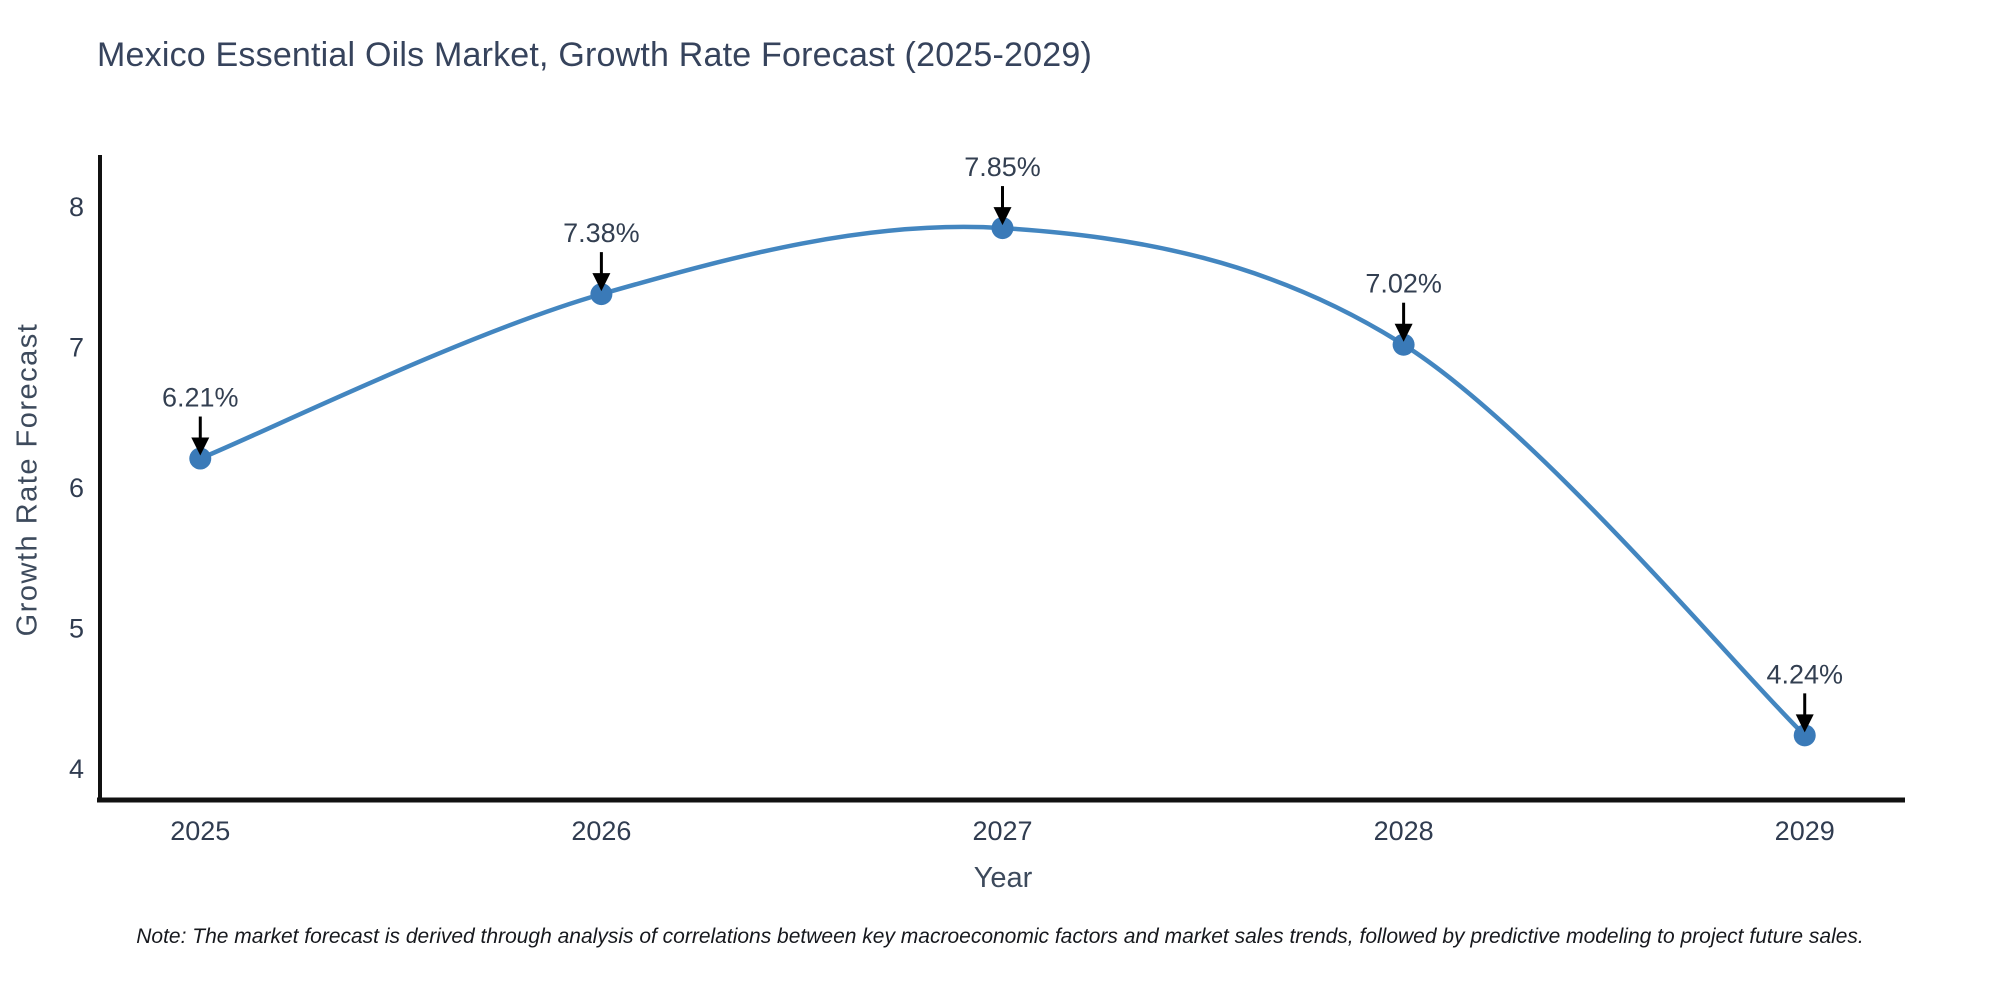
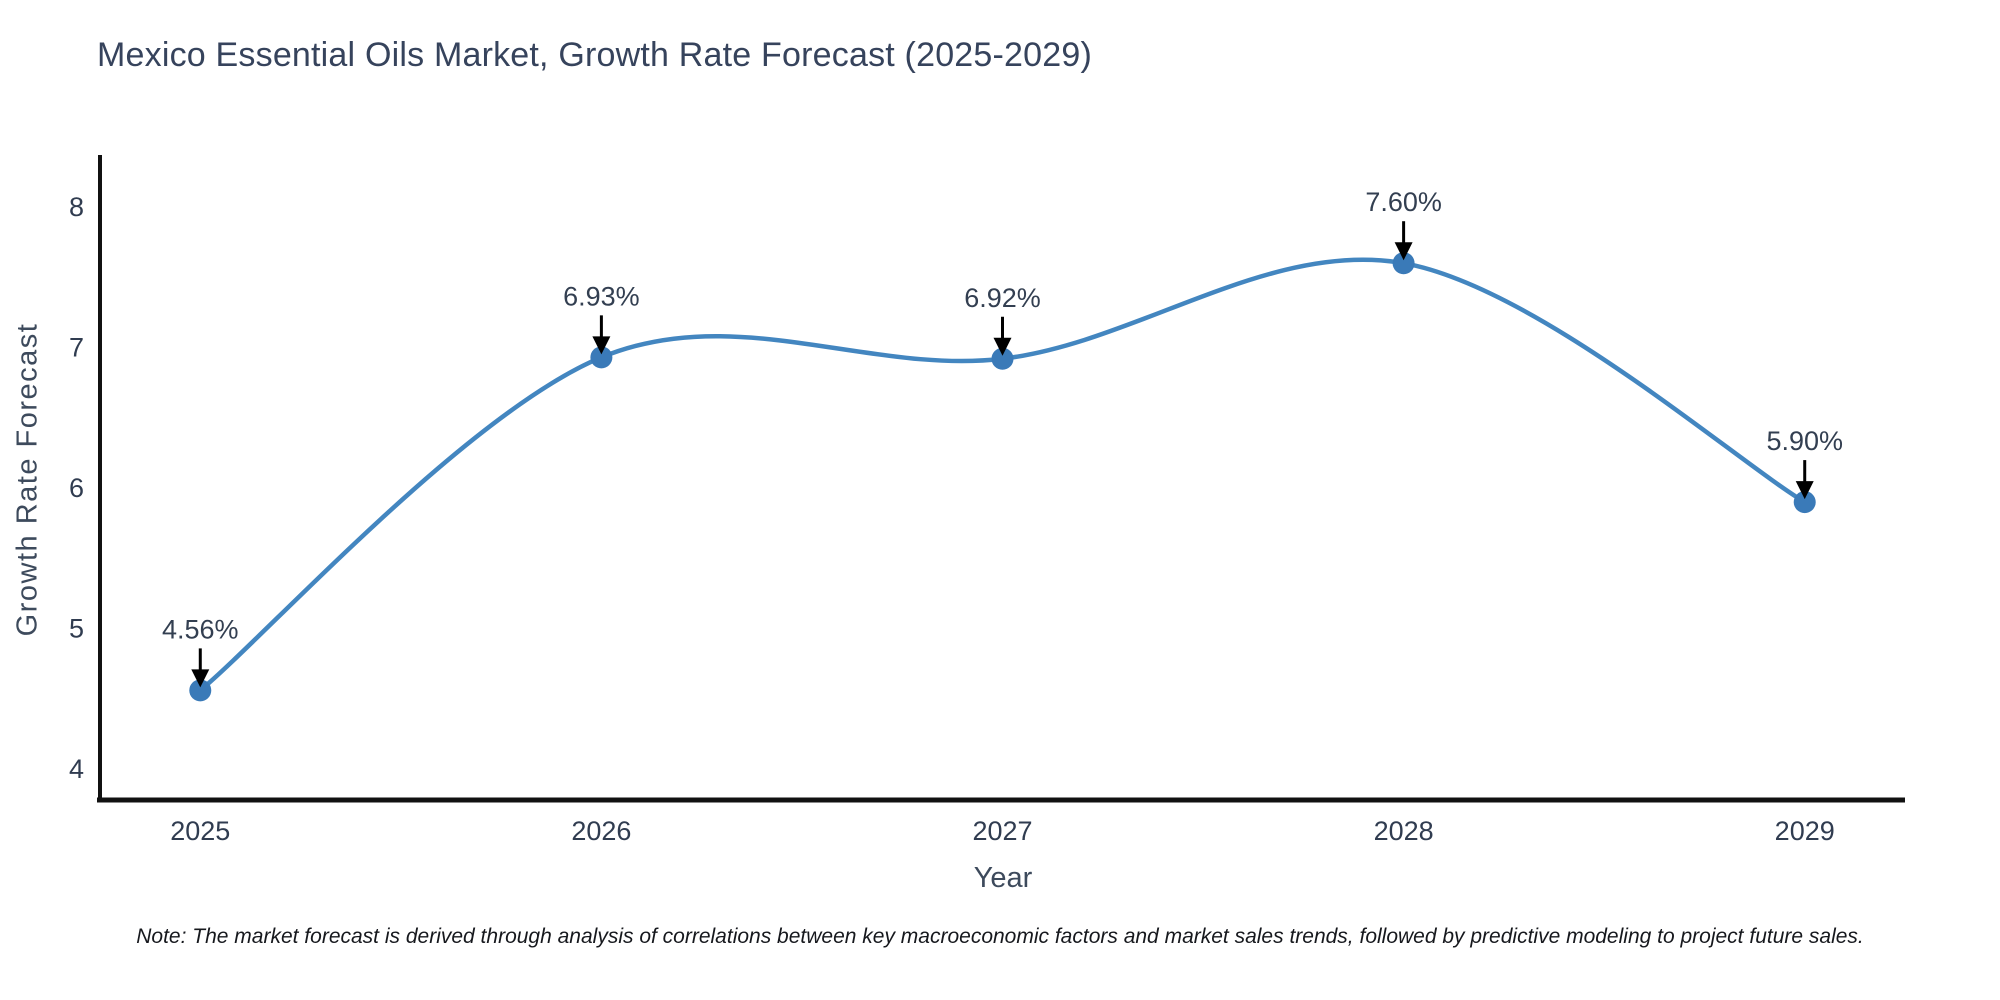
2025: 6.21% -> 4.56%
2026: 7.38% -> 6.93%
2027: 7.85% -> 6.92%
2028: 7.02% -> 7.60%
2029: 4.24% -> 5.90%
